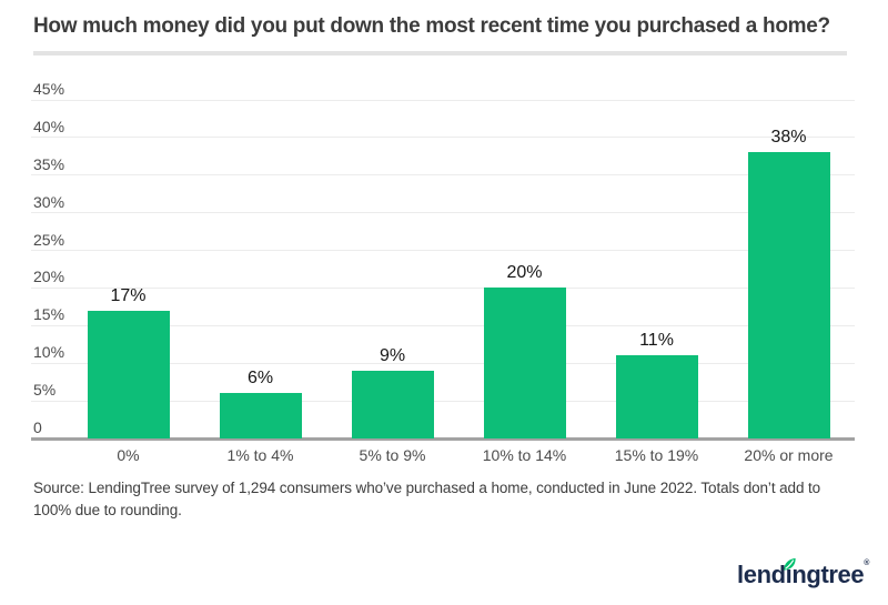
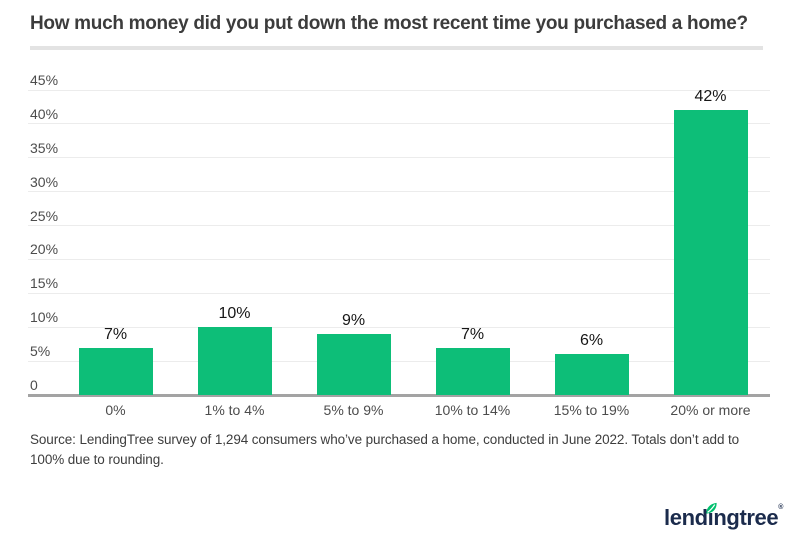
0%: 17% -> 7%
1% to 4%: 6% -> 10%
10% to 14%: 20% -> 7%
15% to 19%: 11% -> 6%
20% or more: 38% -> 42%
